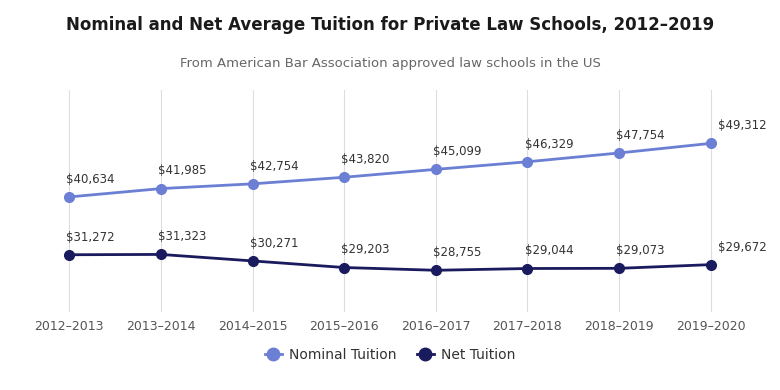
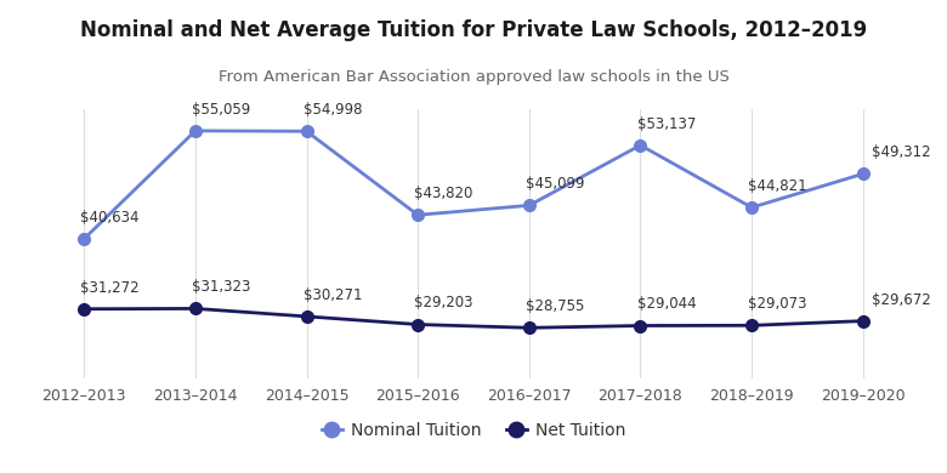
Nominal Tuition/2013–2014: $41,985 -> $55,059
Nominal Tuition/2014–2015: $42,754 -> $54,998
Nominal Tuition/2017–2018: $46,329 -> $53,137
Nominal Tuition/2018–2019: $47,754 -> $44,821
